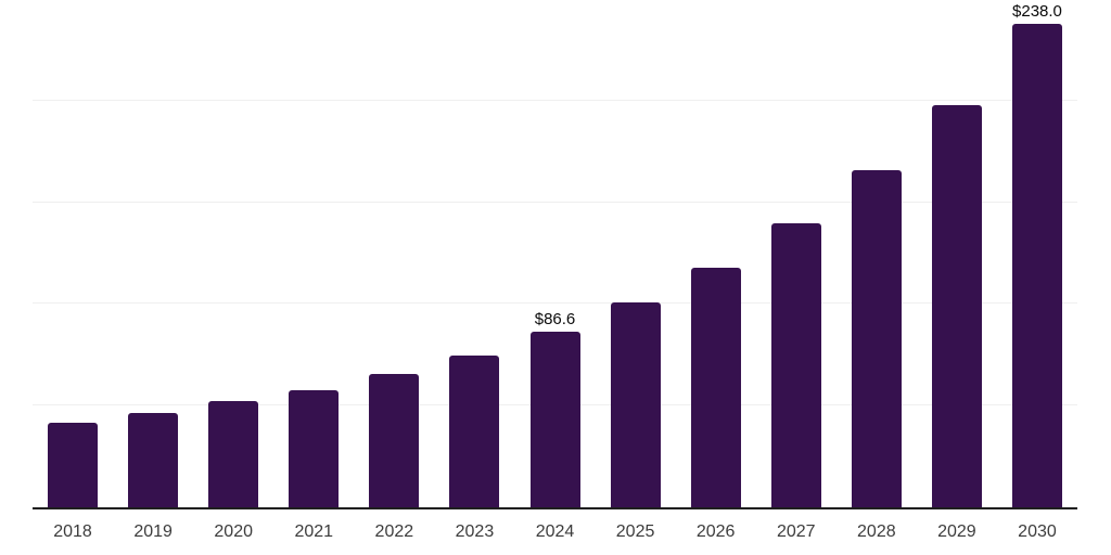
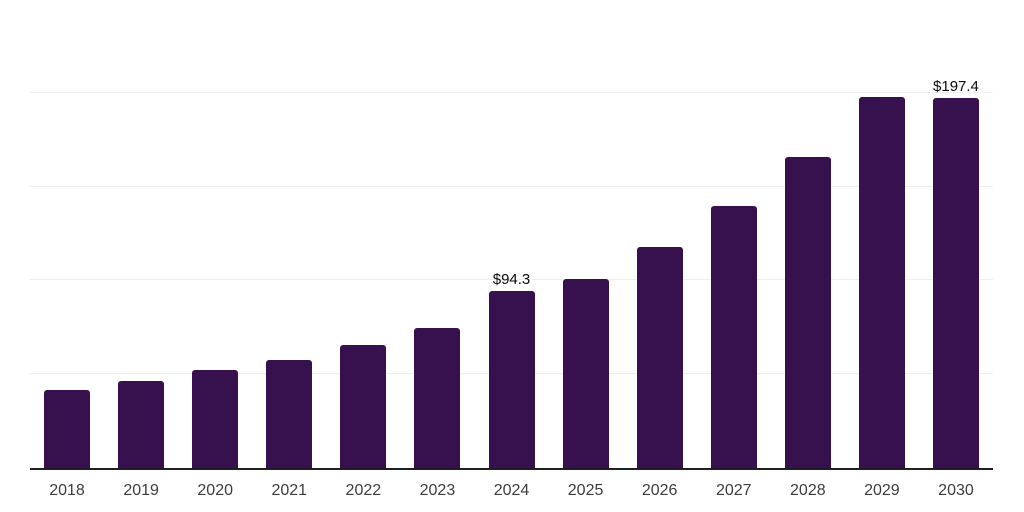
2024: $86.6 -> $94.3
2030: $238.0 -> $197.4
